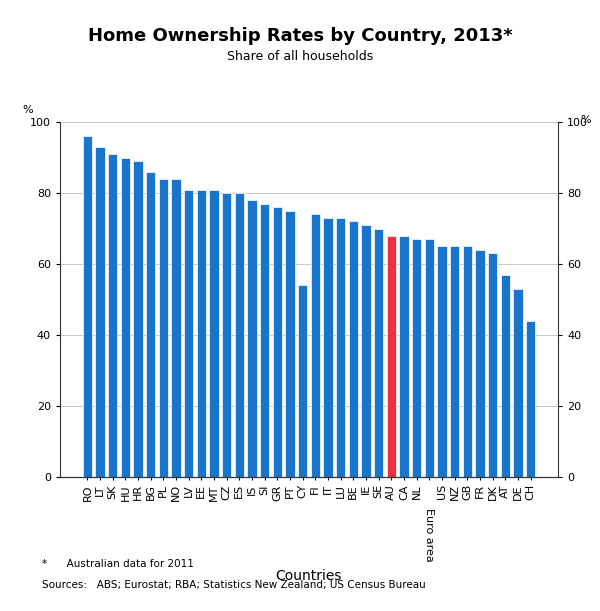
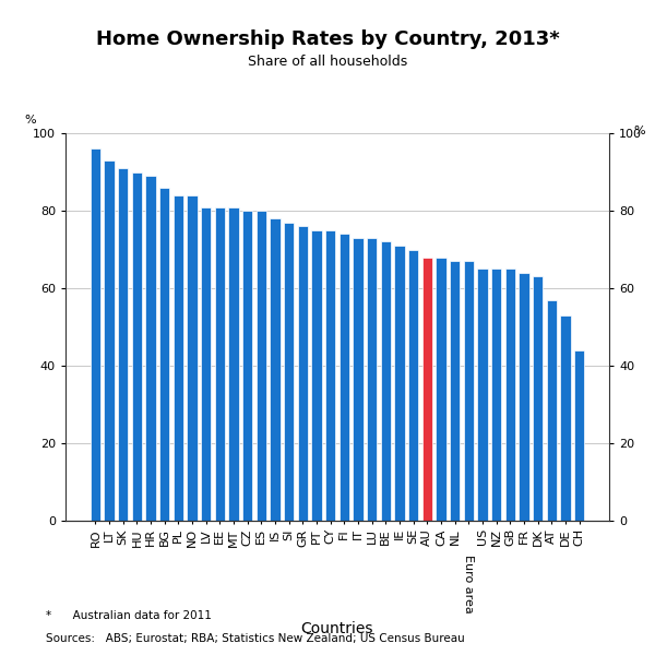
CY: 54 -> 75
